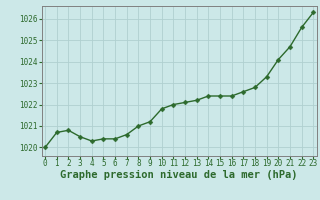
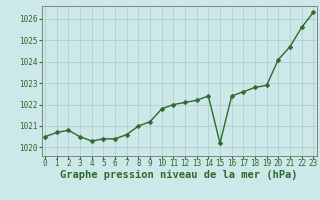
0: 1020.0 -> 1020.5
15: 1022.4 -> 1020.2
19: 1023.3 -> 1022.9
